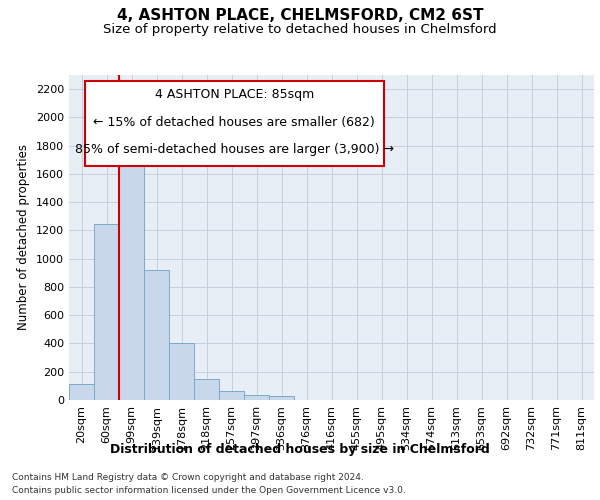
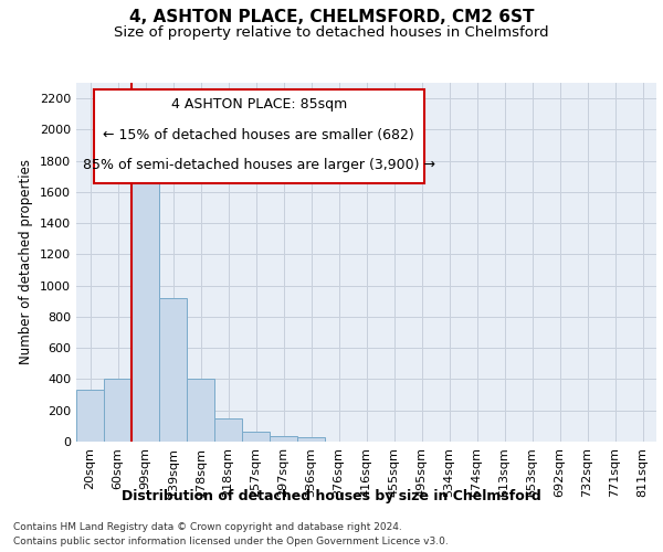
20sqm: 110 -> 330
60sqm: 1240 -> 400
